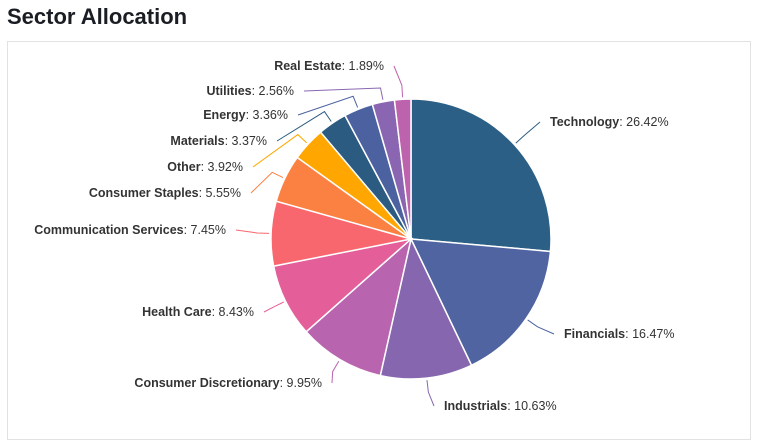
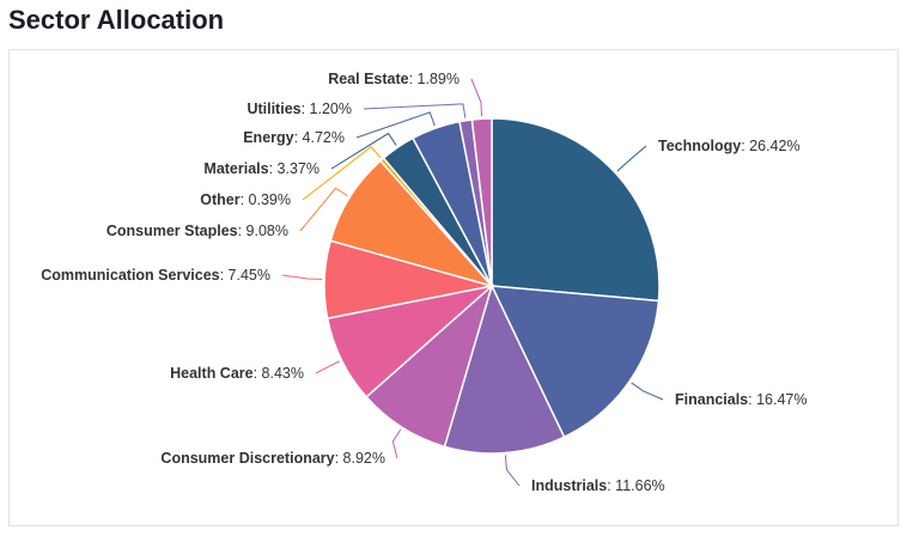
Industrials: 10.63% -> 11.66%
Consumer Discretionary: 9.95% -> 8.92%
Consumer Staples: 5.55% -> 9.08%
Other: 3.92% -> 0.39%
Energy: 3.36% -> 4.72%
Utilities: 2.56% -> 1.20%
